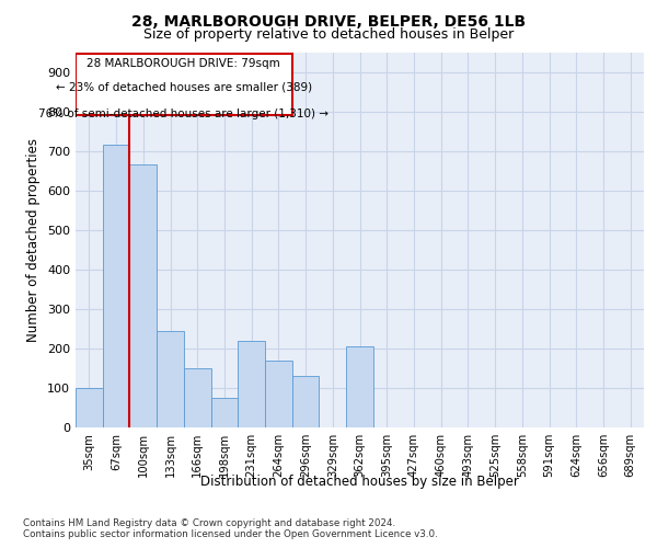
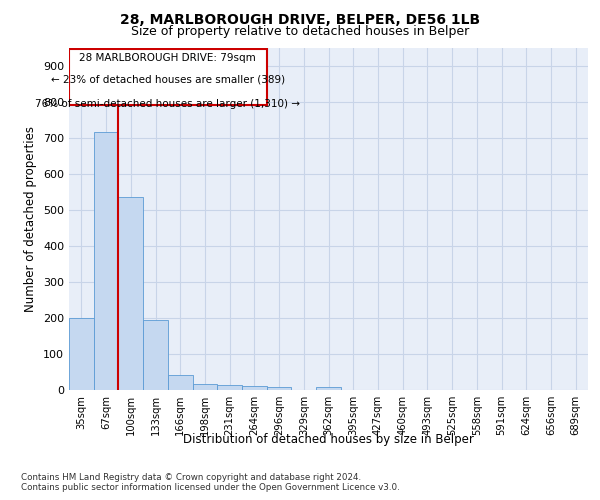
35sqm: 100 -> 200
100sqm: 665 -> 535
133sqm: 245 -> 193
166sqm: 150 -> 42
198sqm: 75 -> 18
231sqm: 220 -> 14
264sqm: 170 -> 11
296sqm: 130 -> 8
362sqm: 205 -> 8
